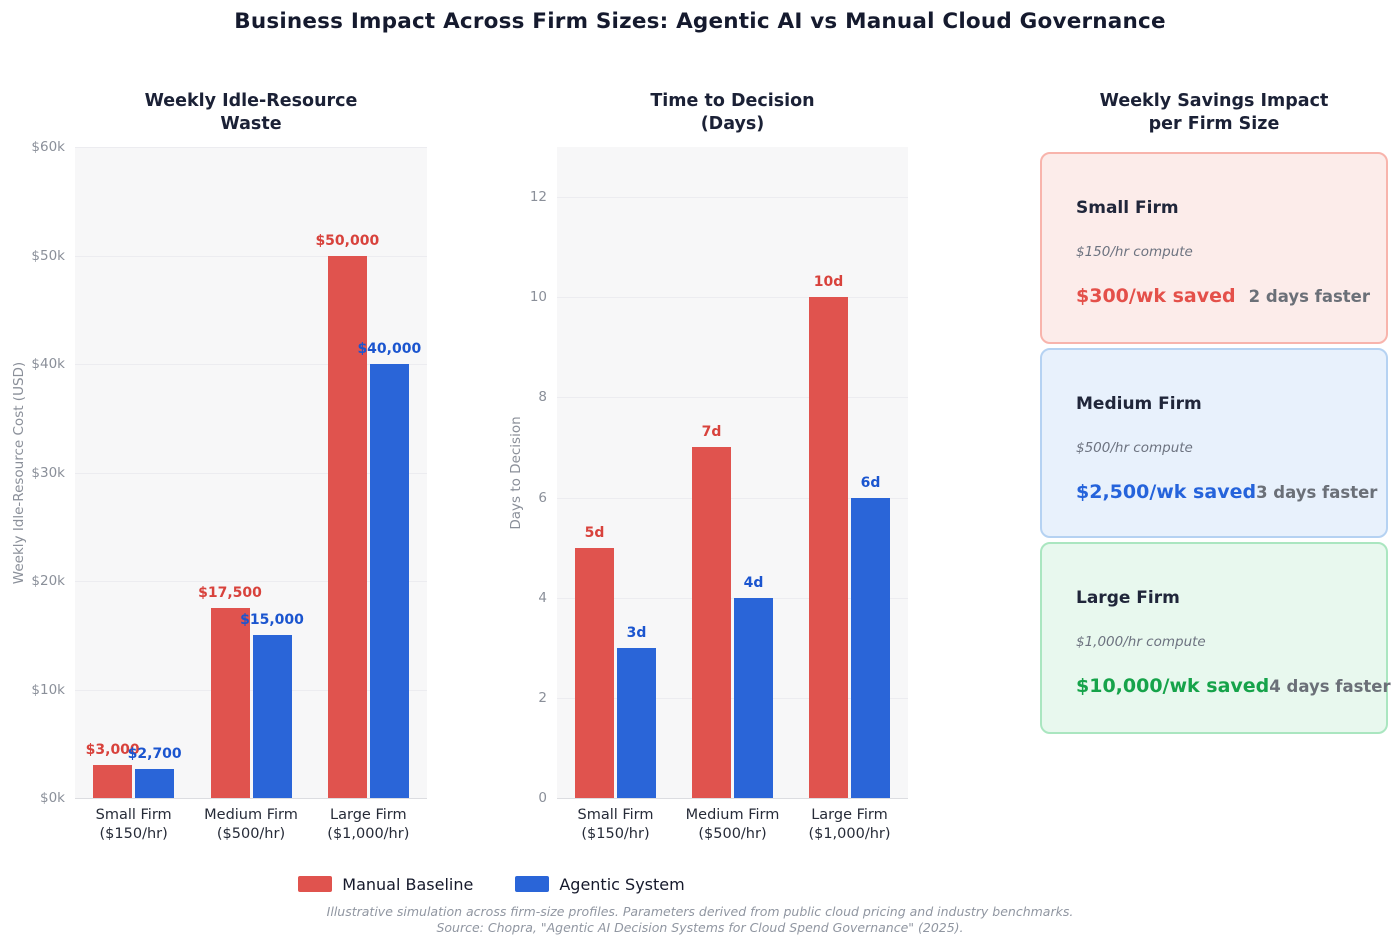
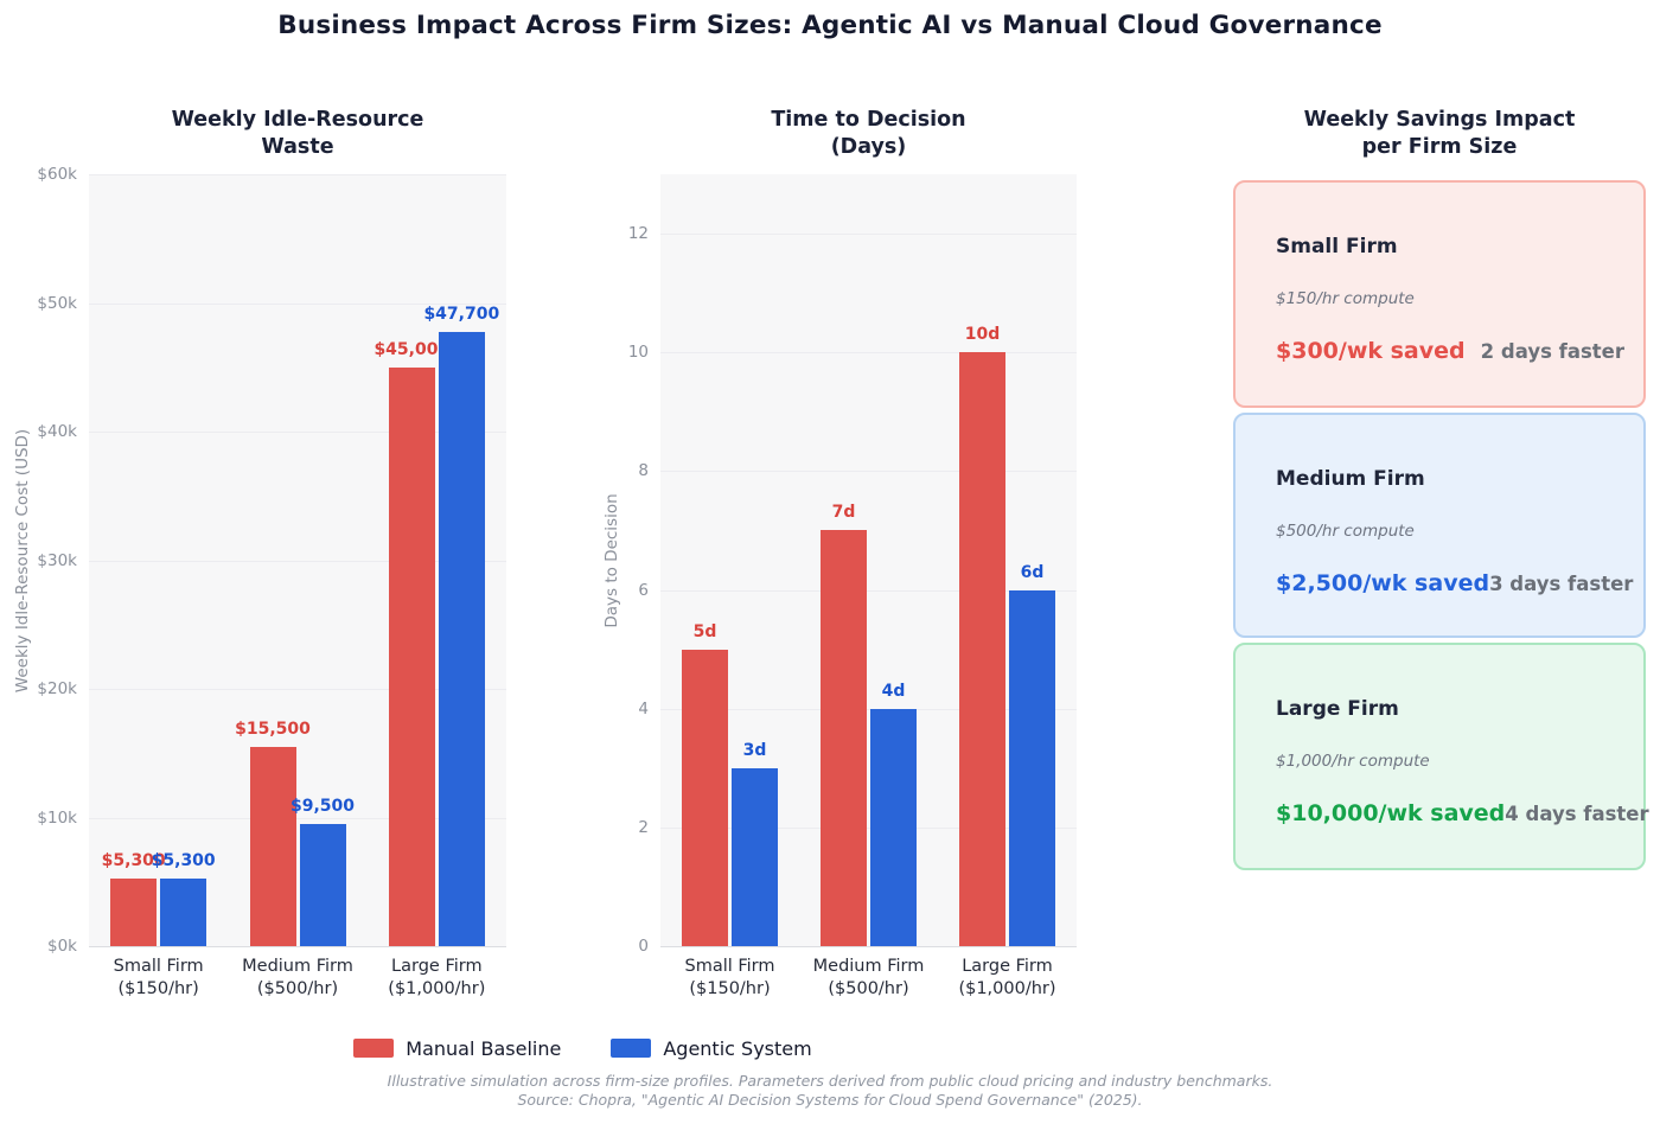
Weekly Idle-Resource Waste/Manual Baseline/Small Firm ($150/hr): $3,000 -> $5,300
Weekly Idle-Resource Waste/Agentic System/Small Firm ($150/hr): $2,700 -> $5,300
Weekly Idle-Resource Waste/Manual Baseline/Medium Firm ($500/hr): $17,500 -> $15,500
Weekly Idle-Resource Waste/Agentic System/Medium Firm ($500/hr): $15,000 -> $9,500
Weekly Idle-Resource Waste/Manual Baseline/Large Firm ($1,000/hr): $50,000 -> $45,000
Weekly Idle-Resource Waste/Agentic System/Large Firm ($1,000/hr): $40,000 -> $47,700
